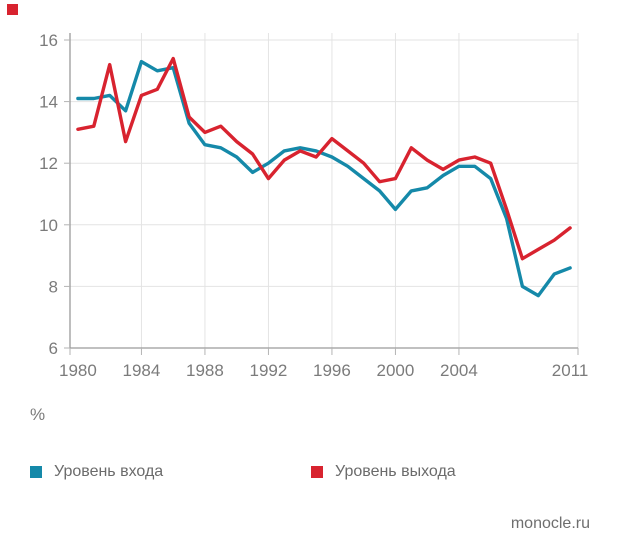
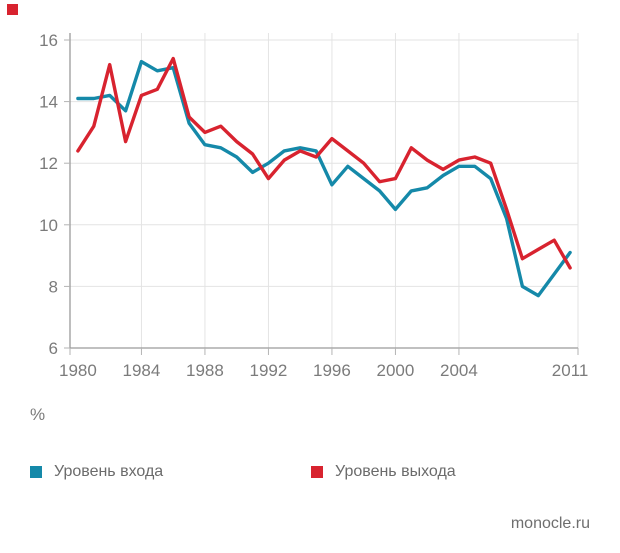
Уровень выхода/1980: 13.1 -> 12.4
Уровень входа/1996: 12.2 -> 11.3
Уровень входа/2011: 8.6 -> 9.1
Уровень выхода/2011: 9.9 -> 8.6
